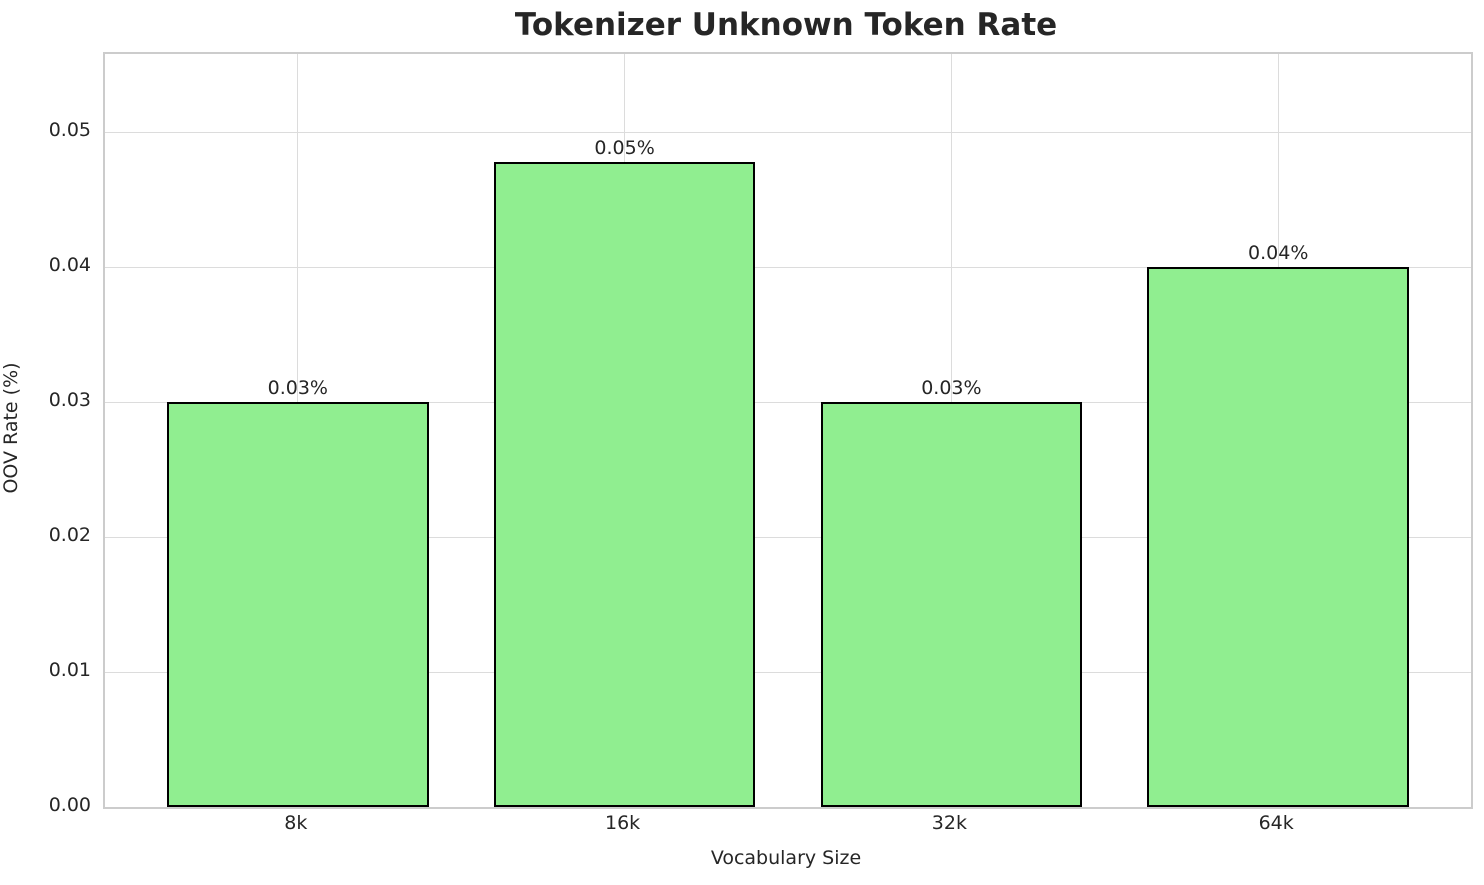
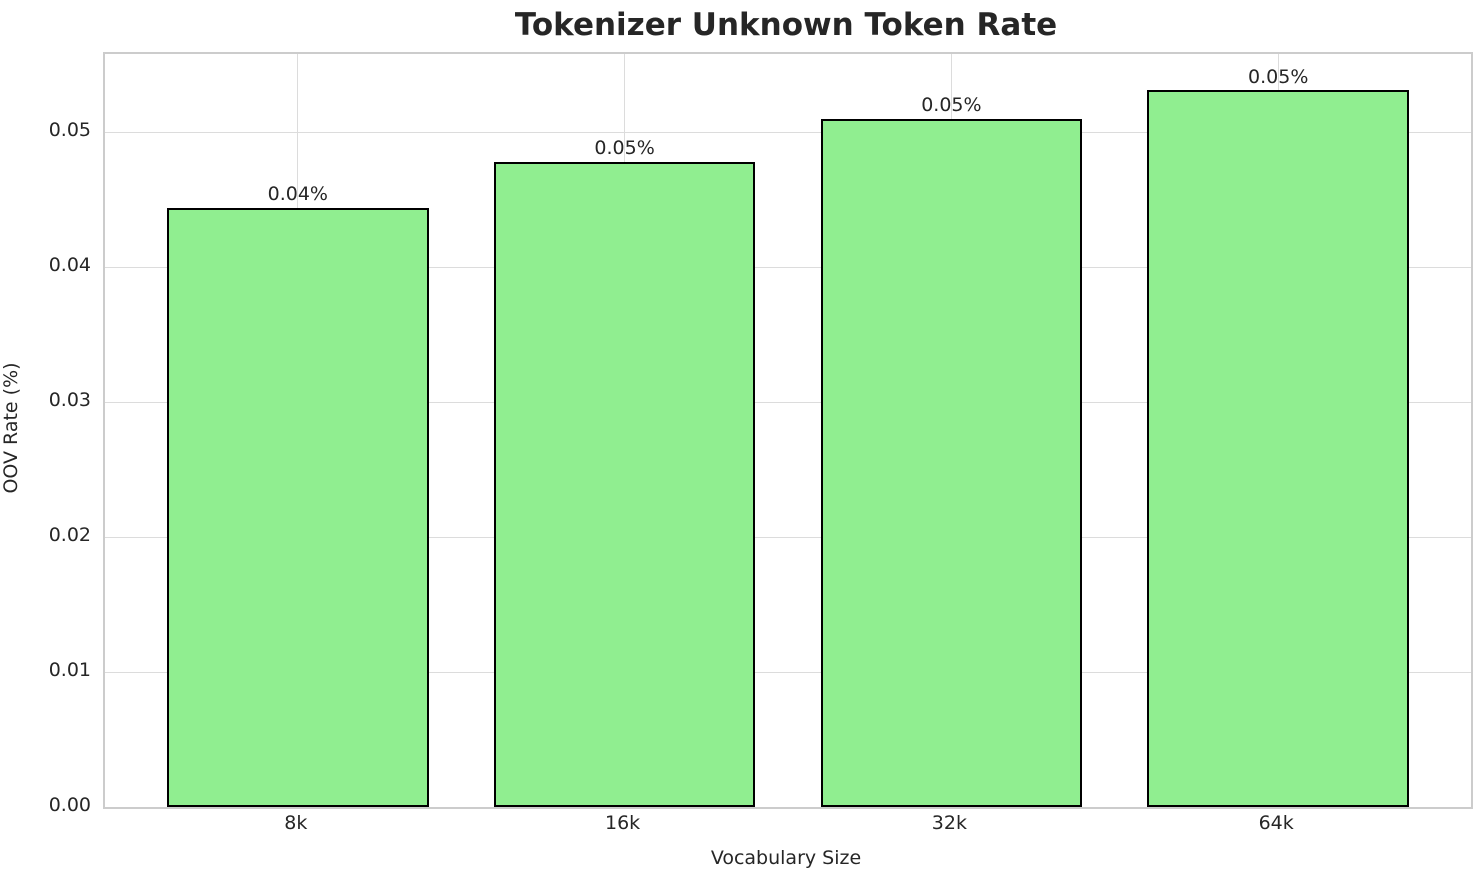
8k: 0.03% -> 0.04%
32k: 0.03% -> 0.05%
64k: 0.04% -> 0.05%
